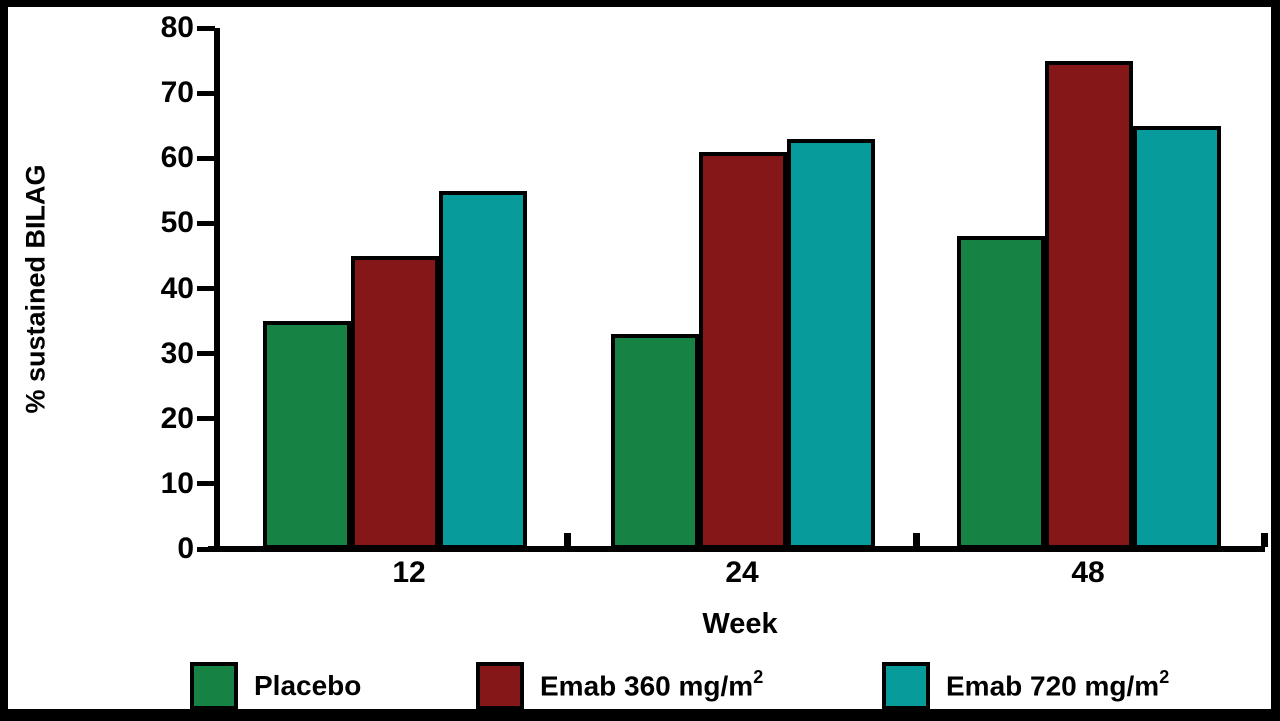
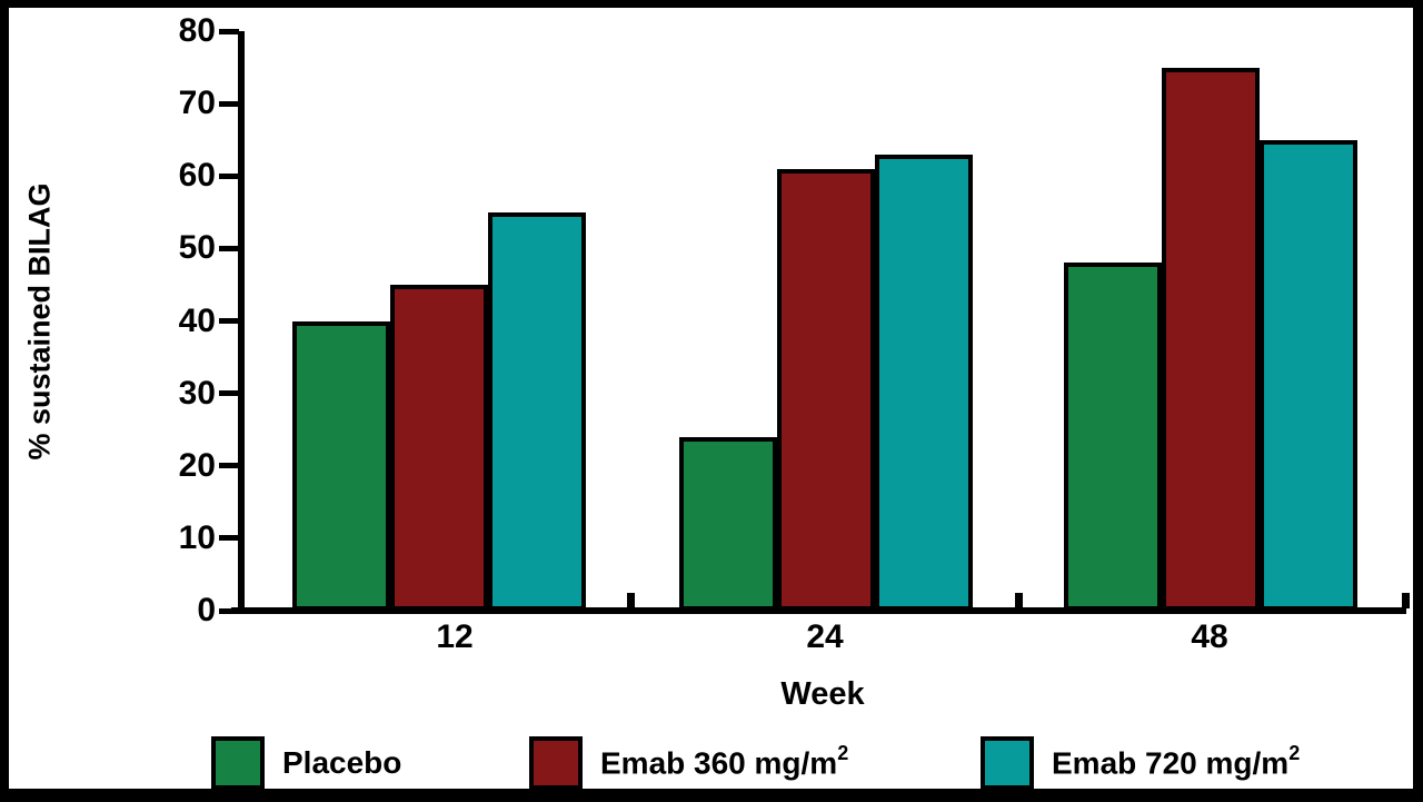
Placebo/12: 35 -> 40
Placebo/24: 33 -> 24
